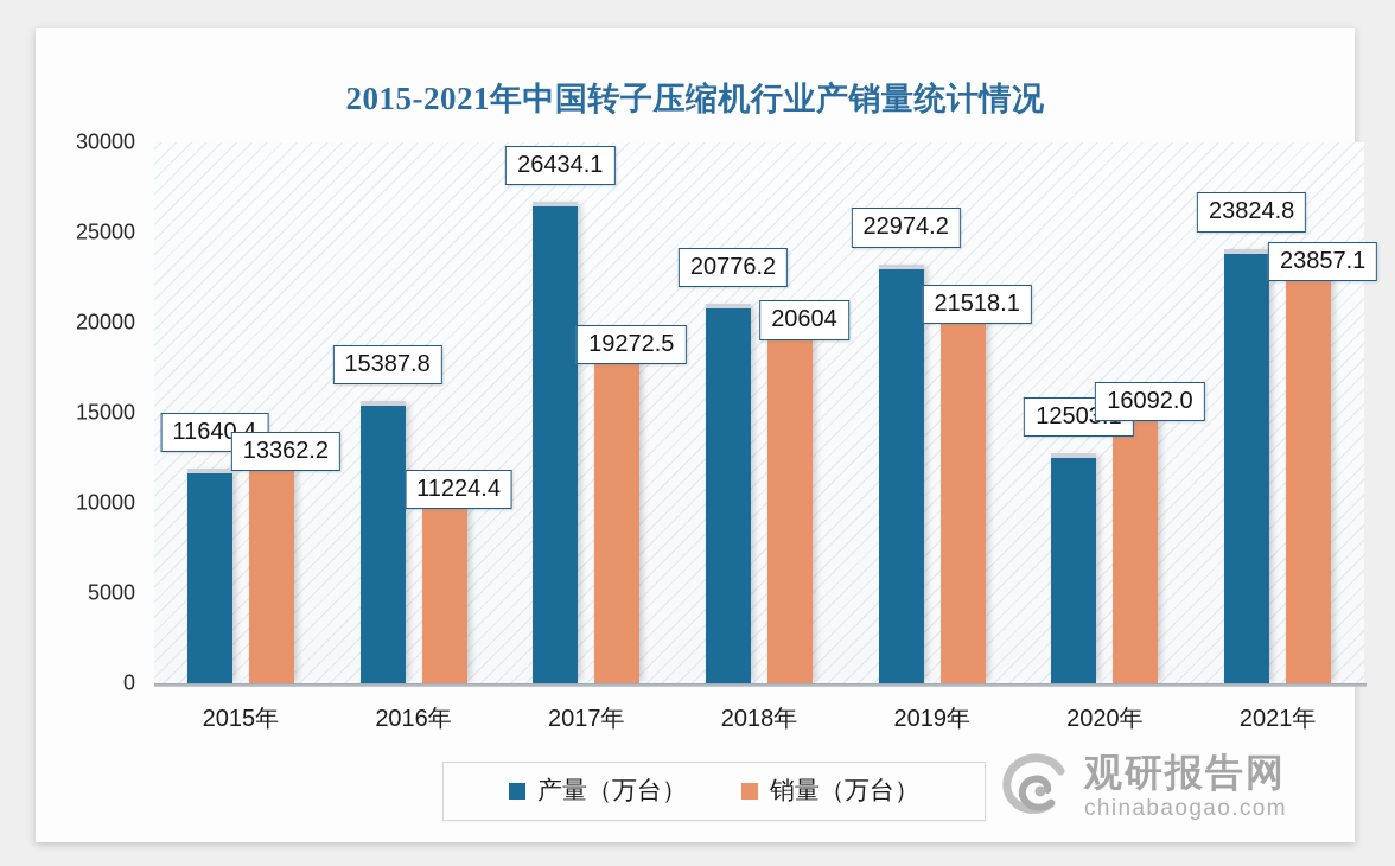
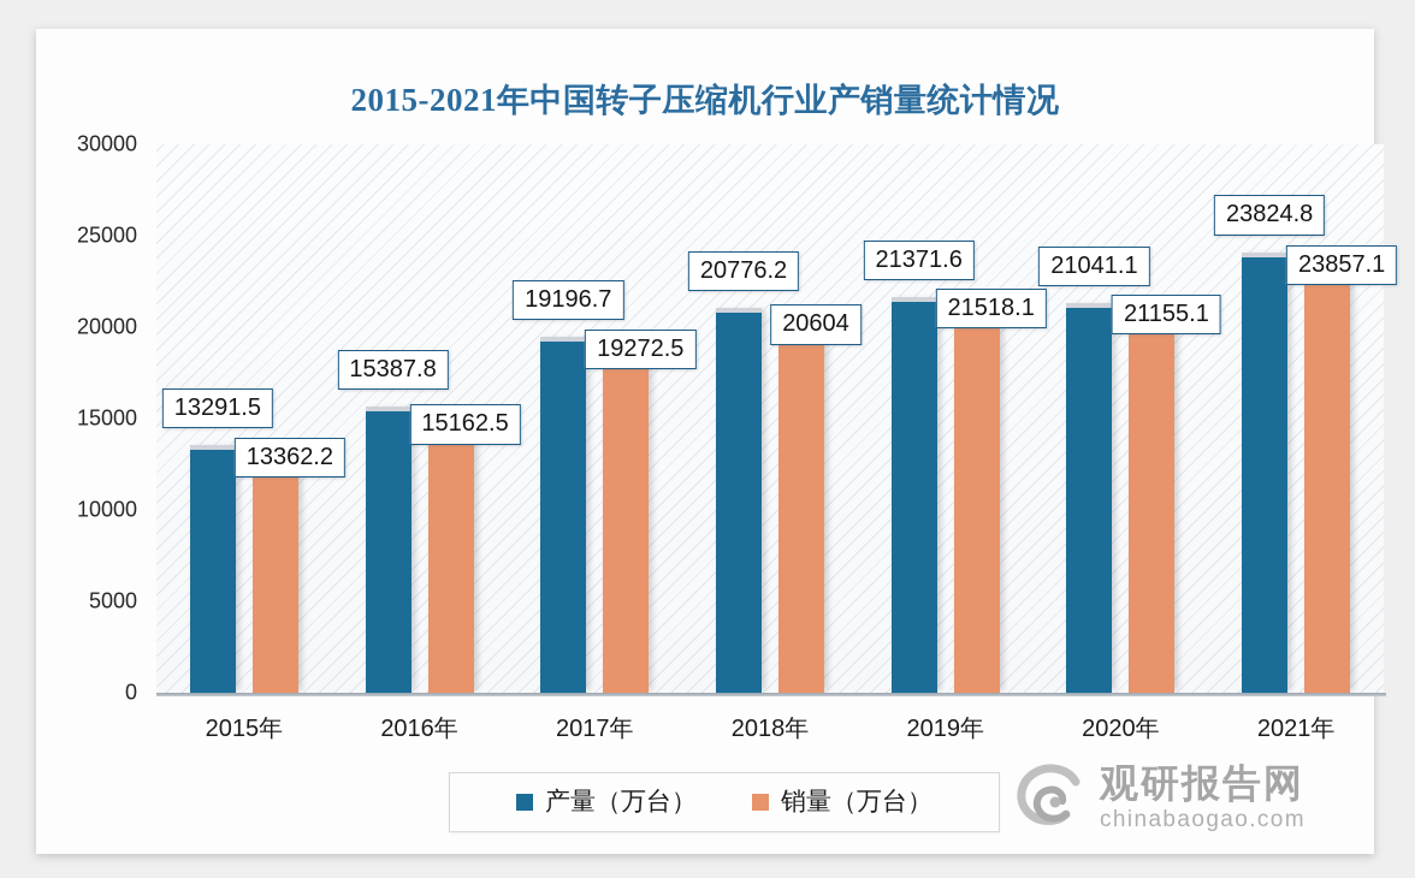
产量（万台）/2015年: 11640.4 -> 13291.5
销量（万台）/2016年: 11224.4 -> 15162.5
产量（万台）/2017年: 26434.1 -> 19196.7
产量（万台）/2019年: 22974.2 -> 21371.6
产量（万台）/2020年: 12503.1 -> 21041.1
销量（万台）/2020年: 16092.0 -> 21155.1
